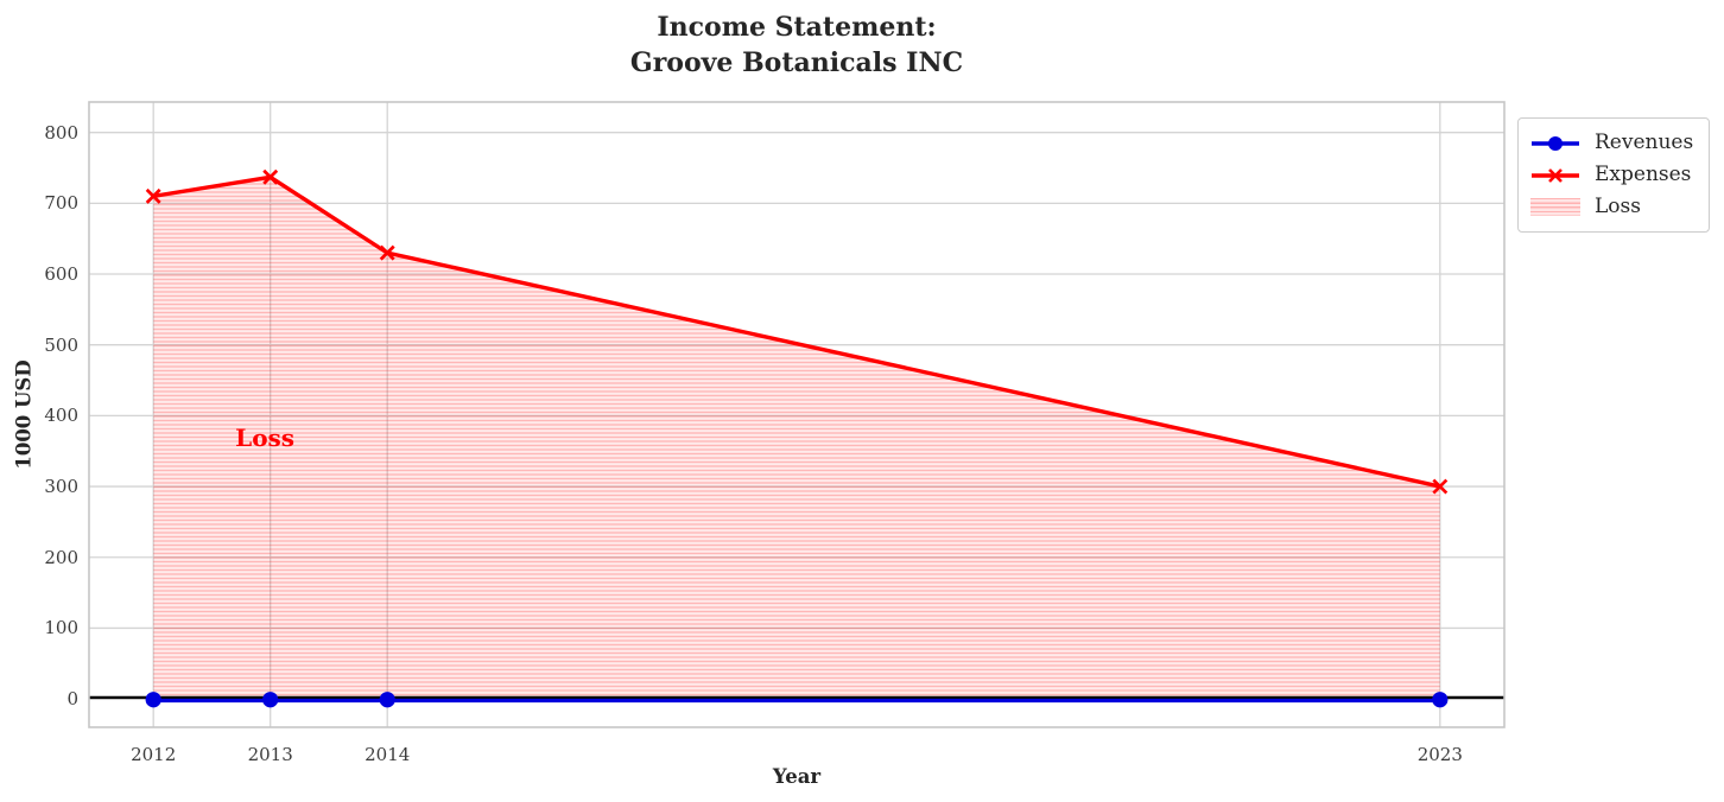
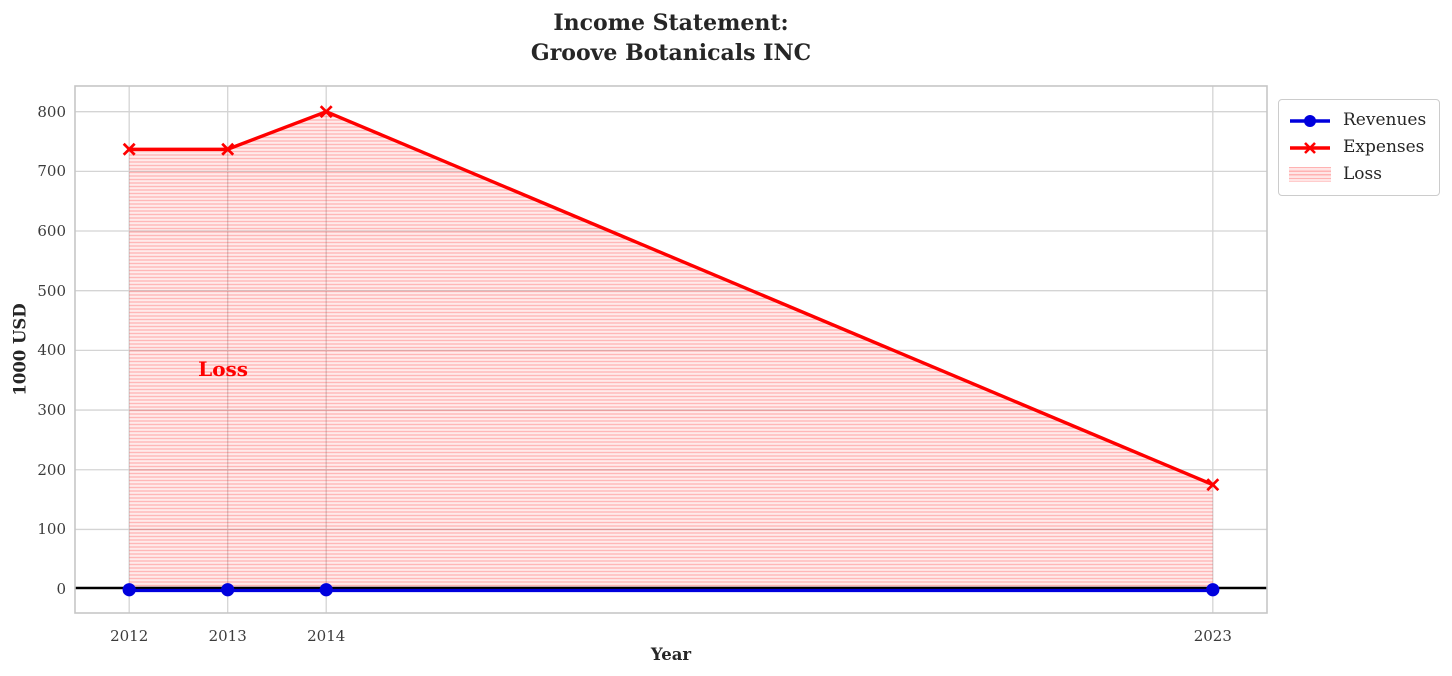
Expenses/2012: 710 -> 740
Expenses/2014: 630 -> 800
Expenses/2023: 300 -> 180
